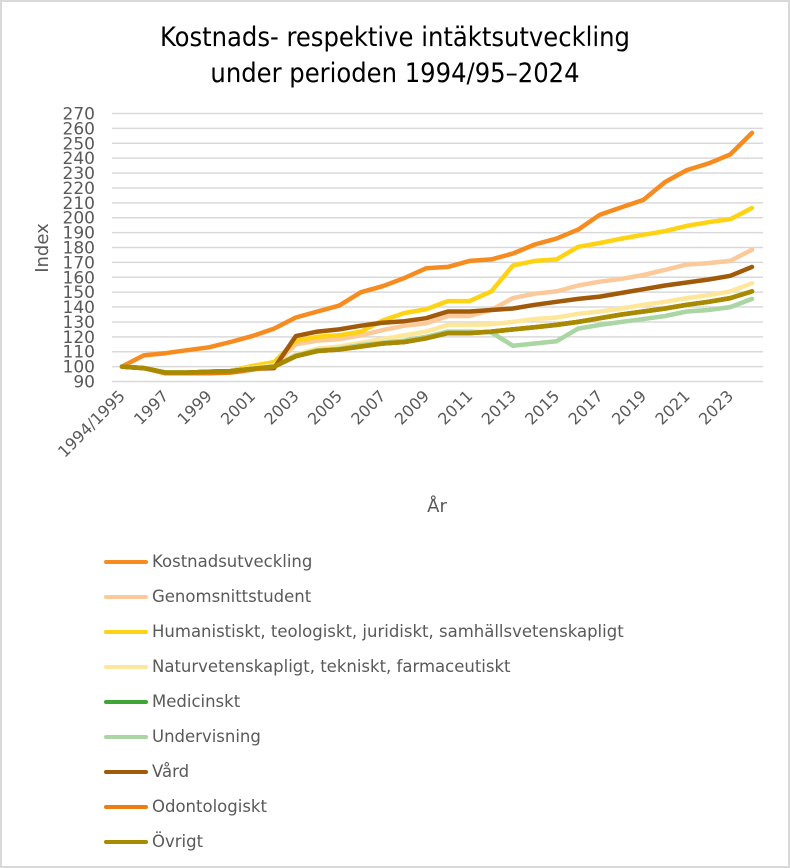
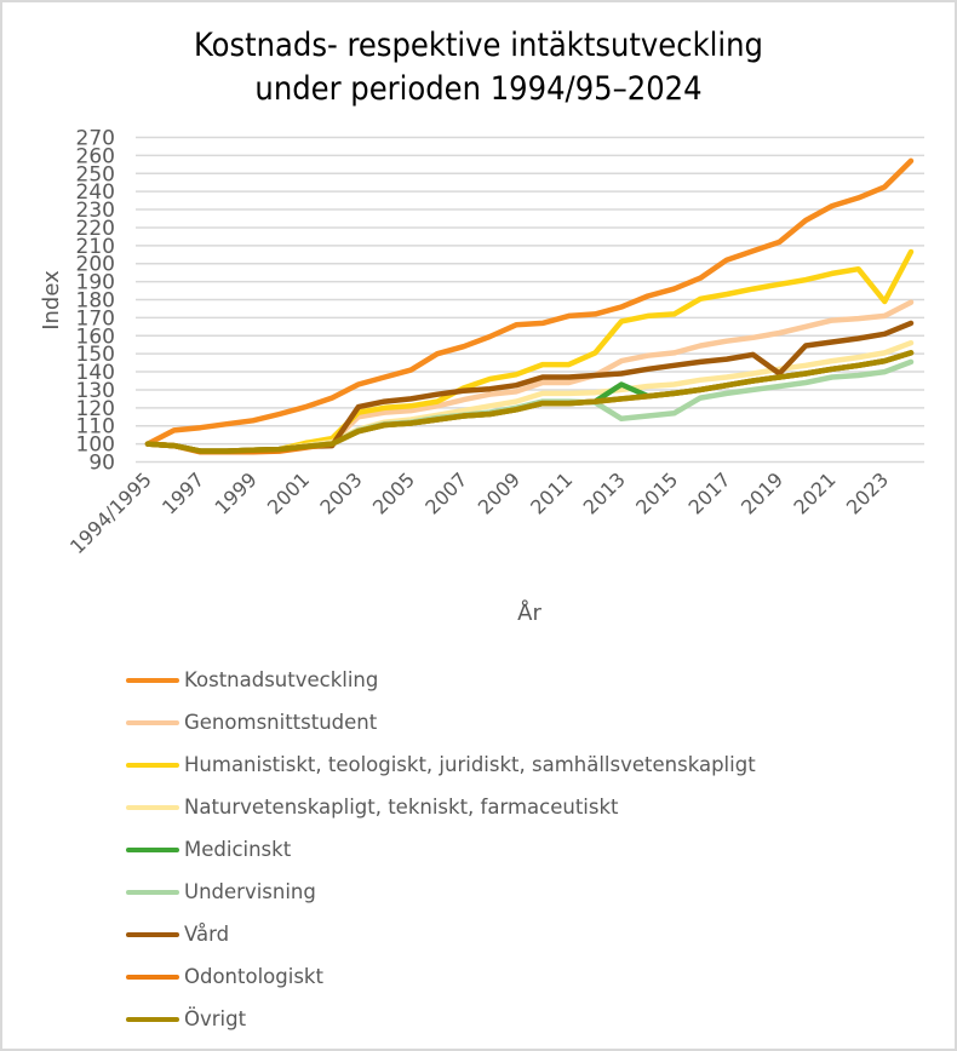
Medicinskt/2013: 125 -> 133
Vård/2019: 152 -> 139
Humanistiskt, teologiskt, juridiskt, samhällsvetenskapligt/2023: 199 -> 179
